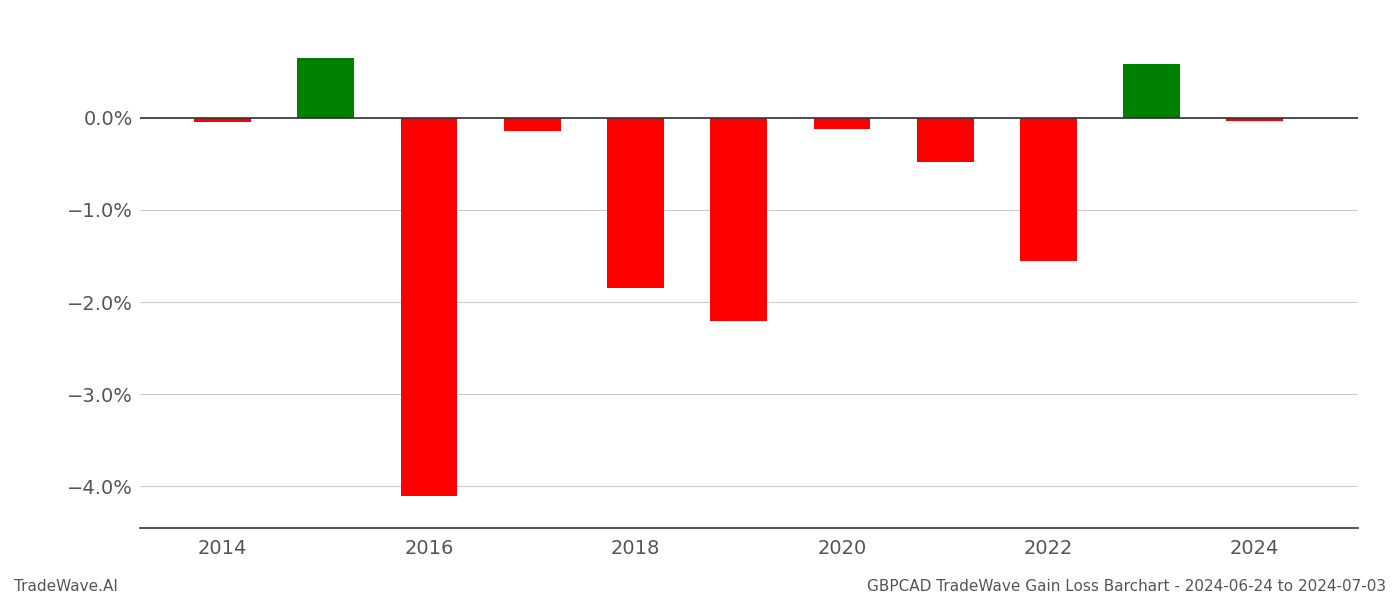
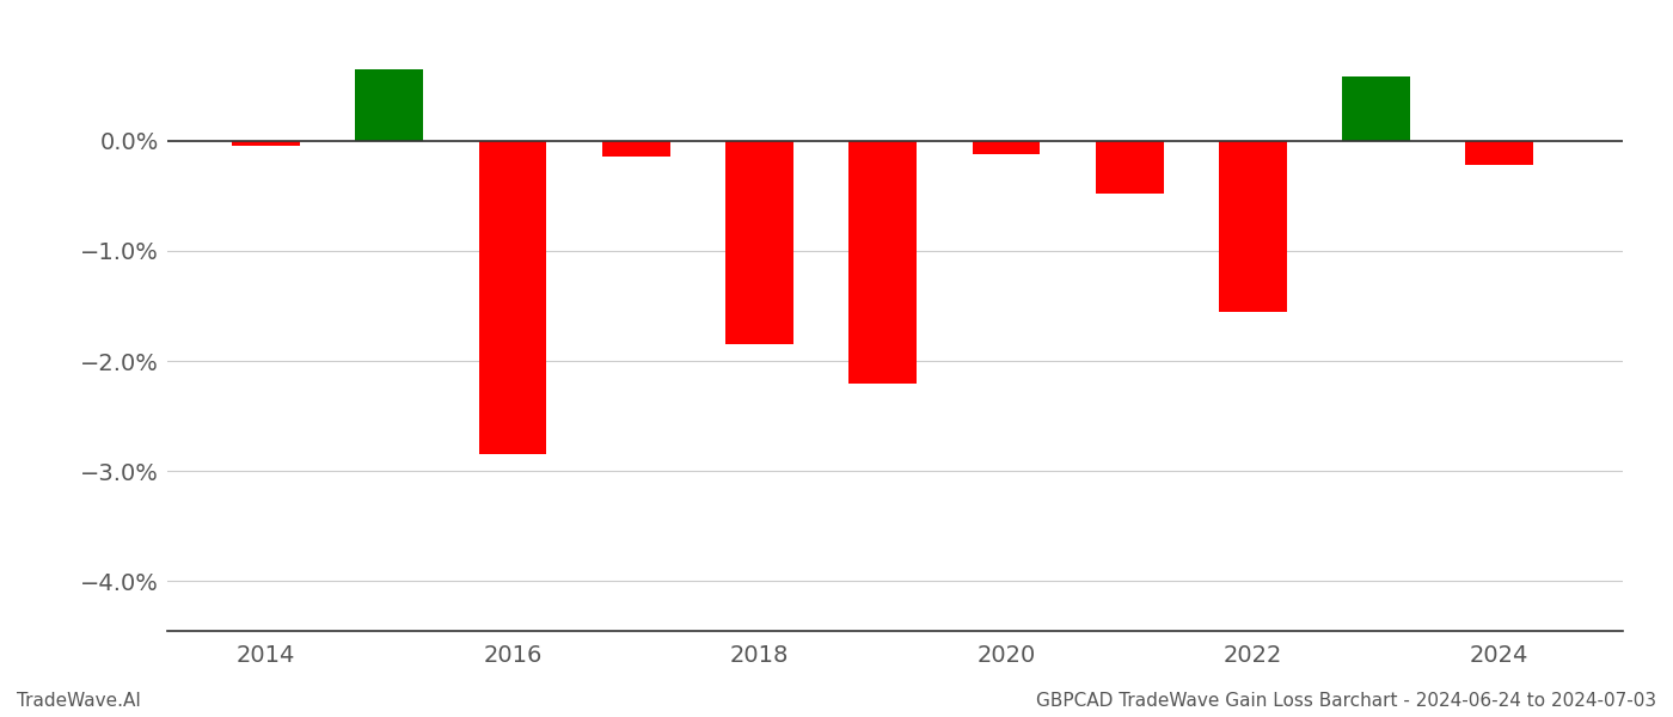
2016: -4.10% -> -2.84%
2024: -0.04% -> -0.22%
